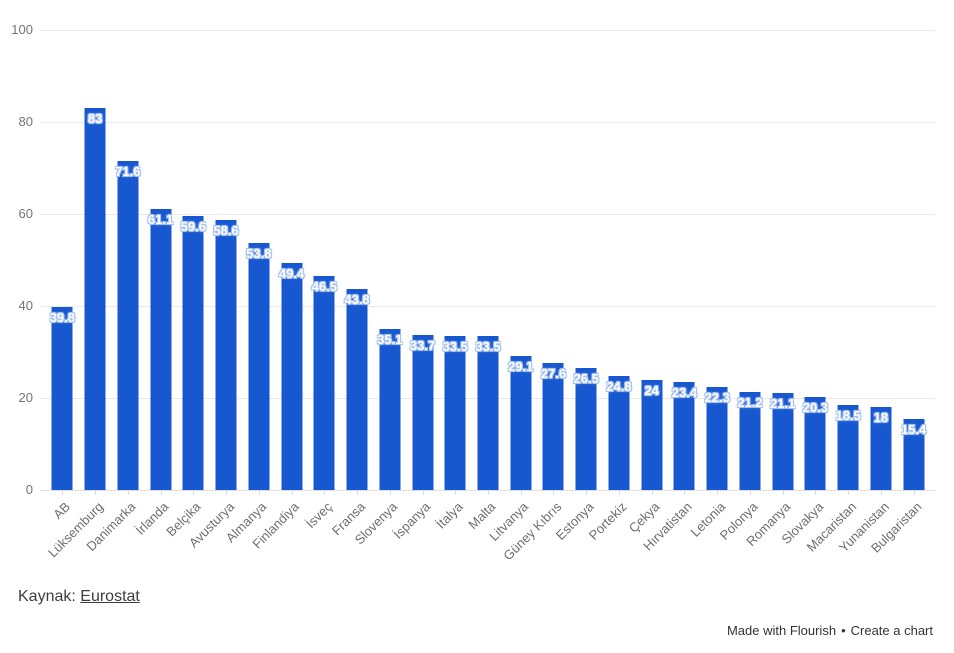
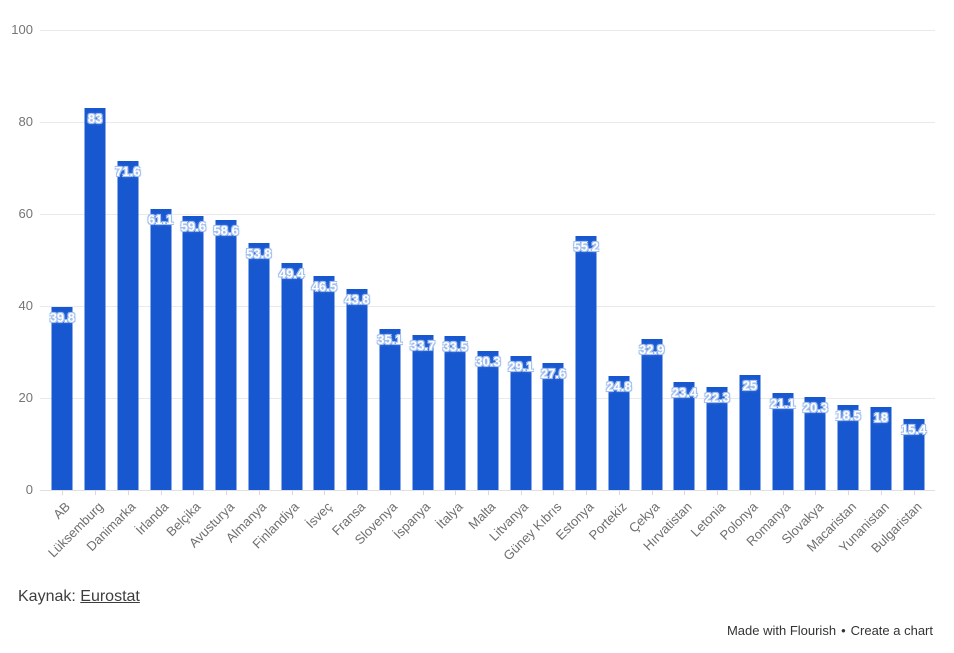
Malta: 33.5 -> 30.3
Estonya: 26.5 -> 55.2
Çekya: 24 -> 32.9
Polonya: 21.2 -> 25
